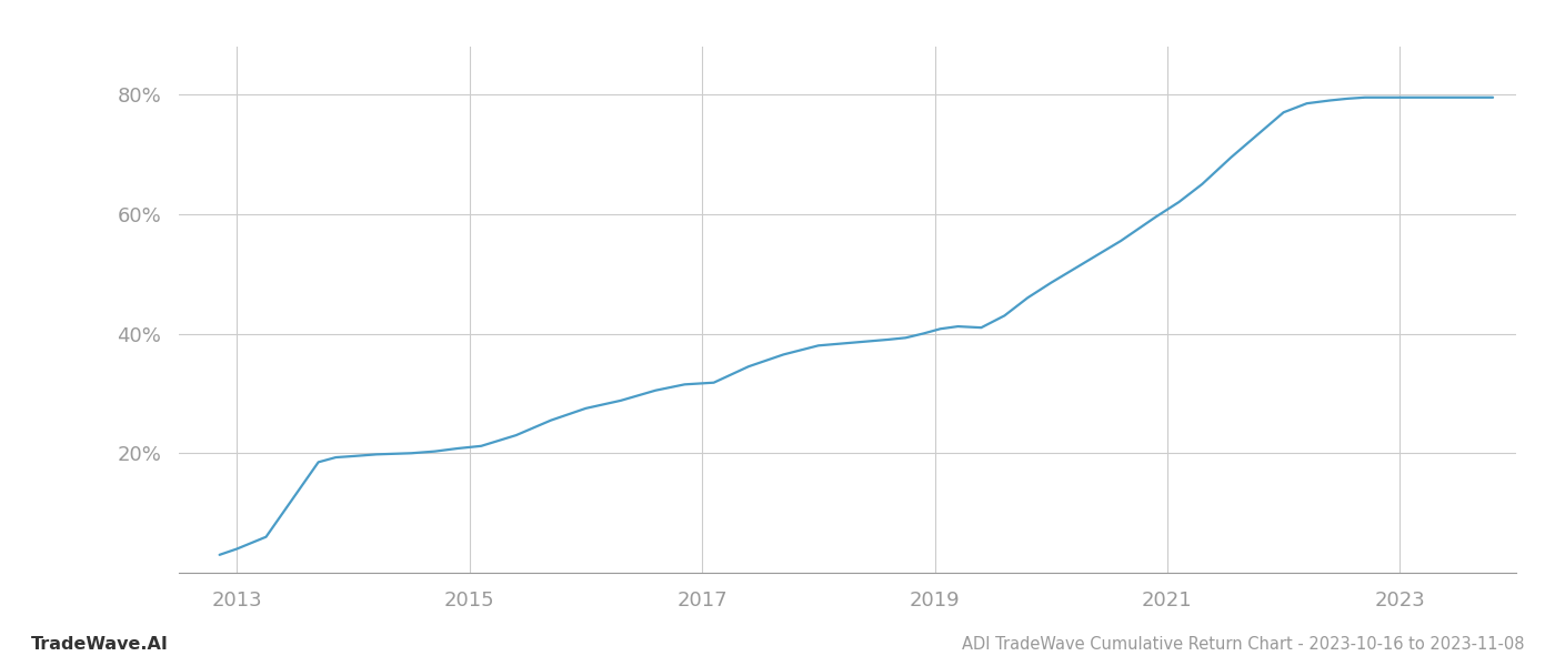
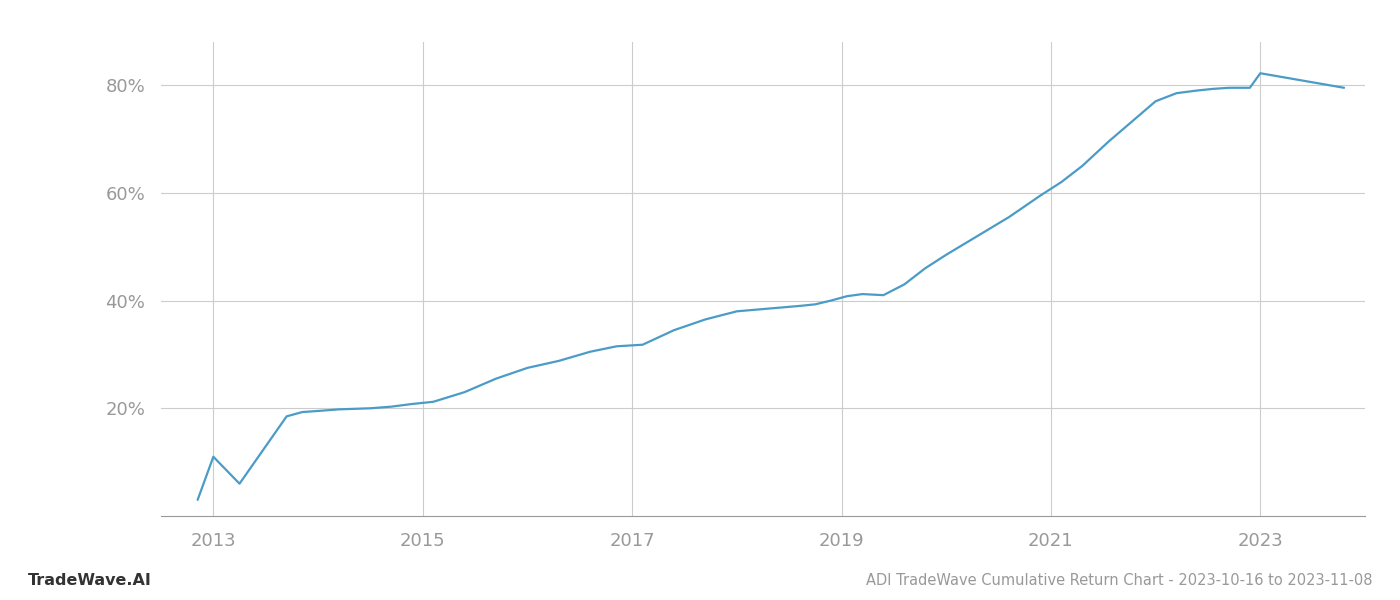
2013: 4.0% -> 11.0%
2023: 79.5% -> 82.2%
